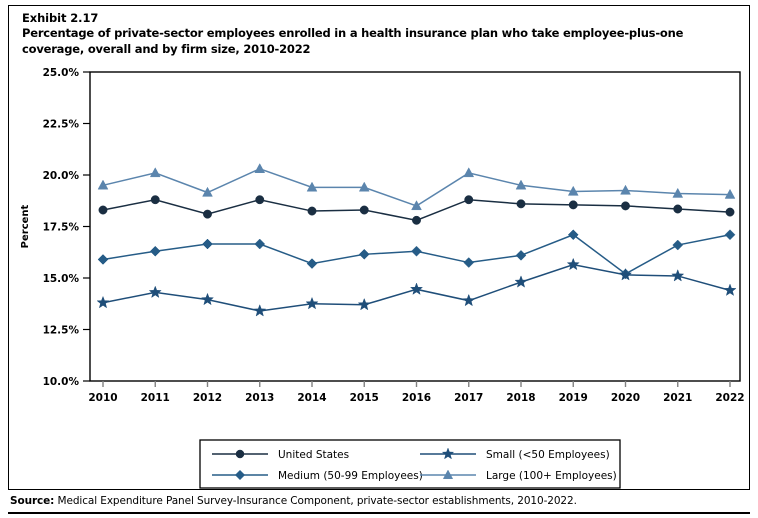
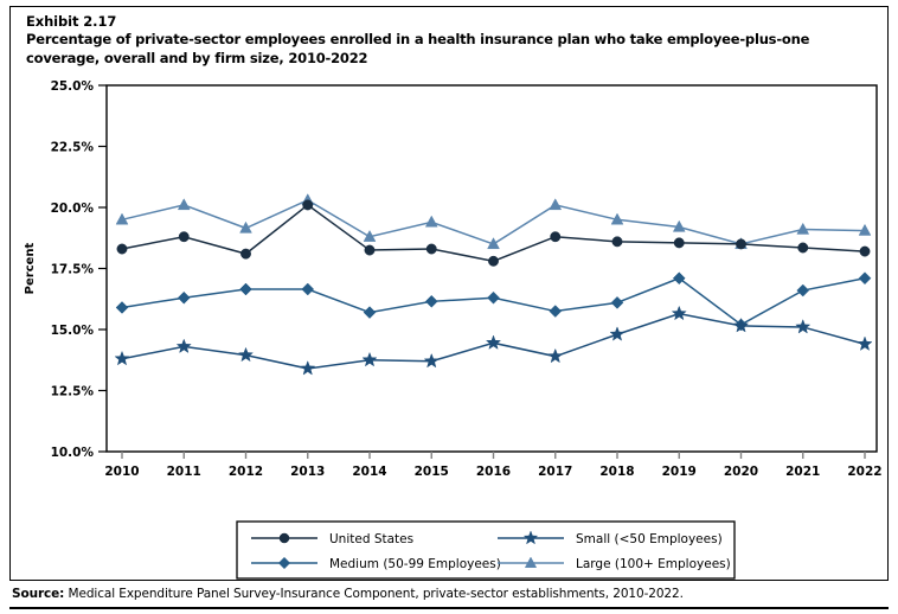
United States/2013: 18.8% -> 20.1%
Large (100+ Employees)/2014: 19.4% -> 18.8%
Large (100+ Employees)/2020: 19.2% -> 18.5%
